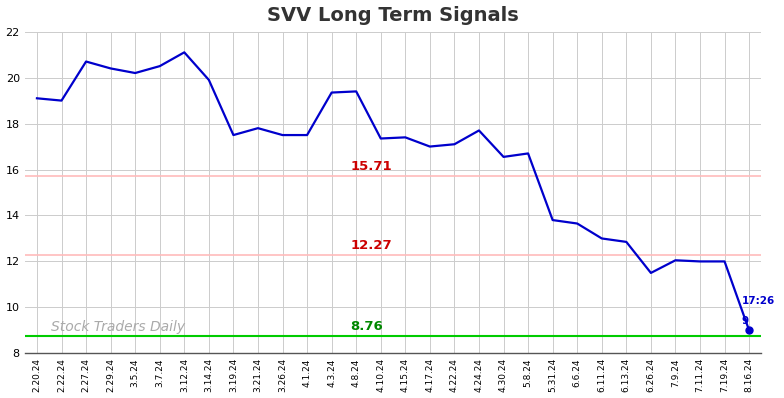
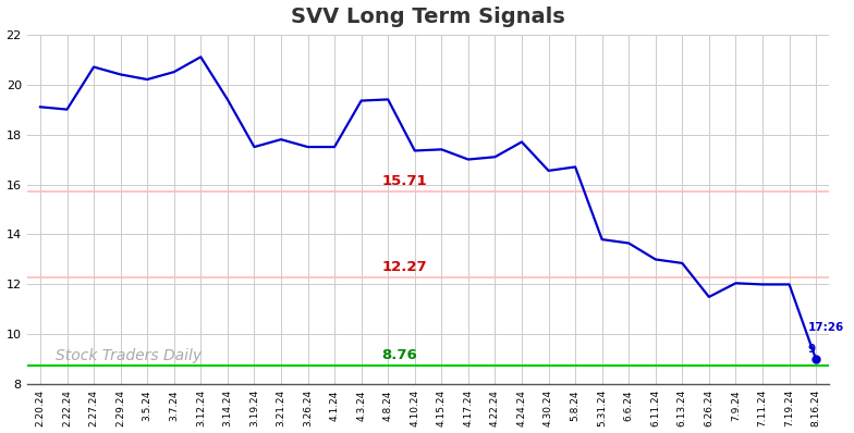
3.14.24: 19.90 -> 19.40
